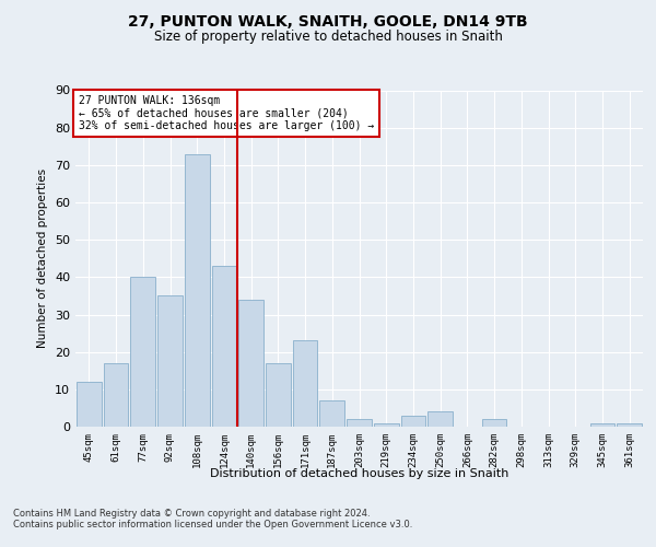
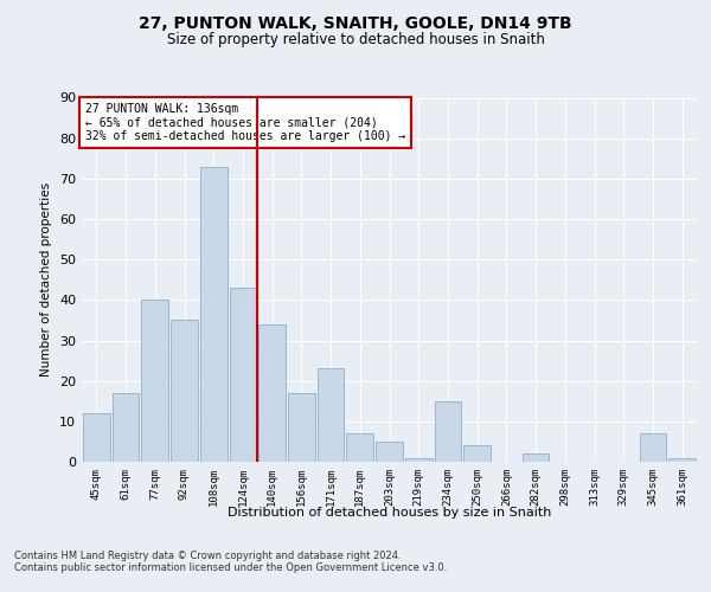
203sqm: 2 -> 5
234sqm: 3 -> 15
345sqm: 1 -> 7
